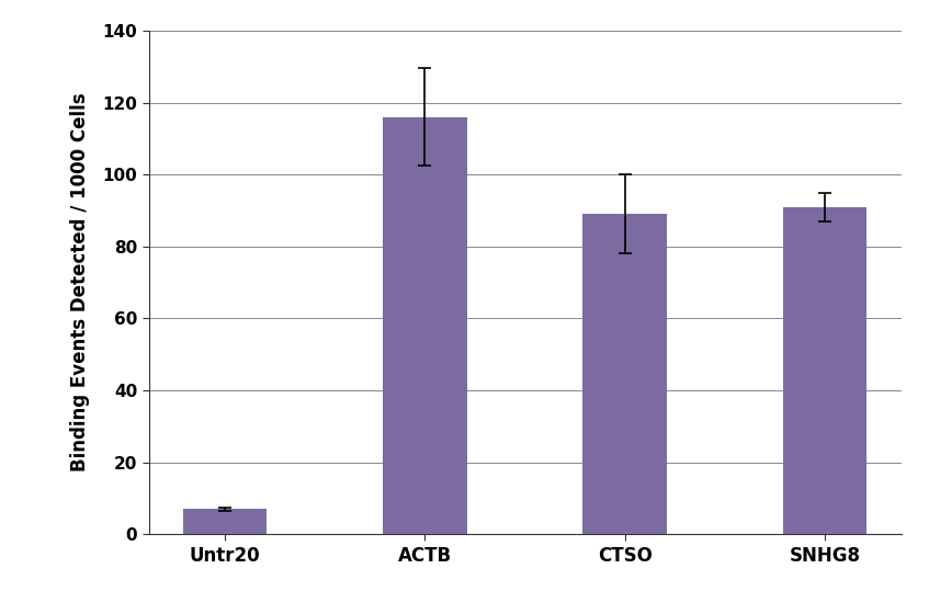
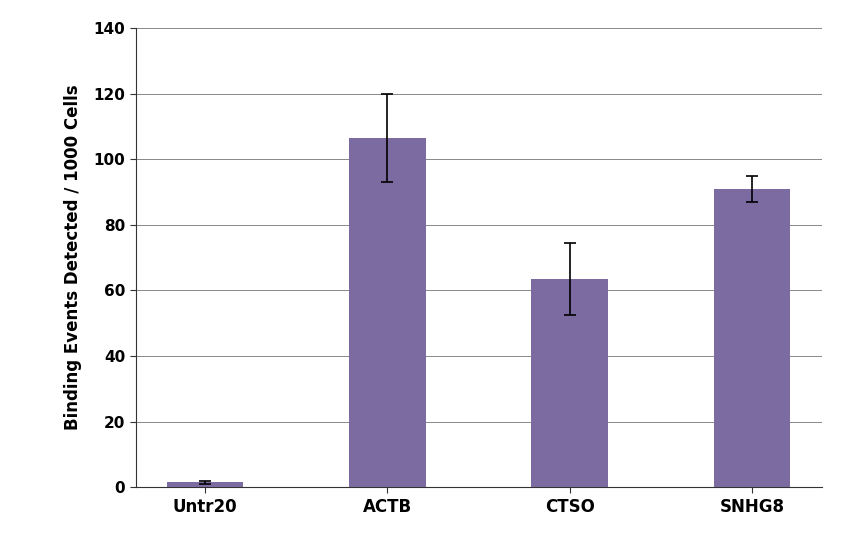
Untr20: 7.0 -> 1.5
ACTB: 116.0 -> 106.5
CTSO: 89.0 -> 63.5
